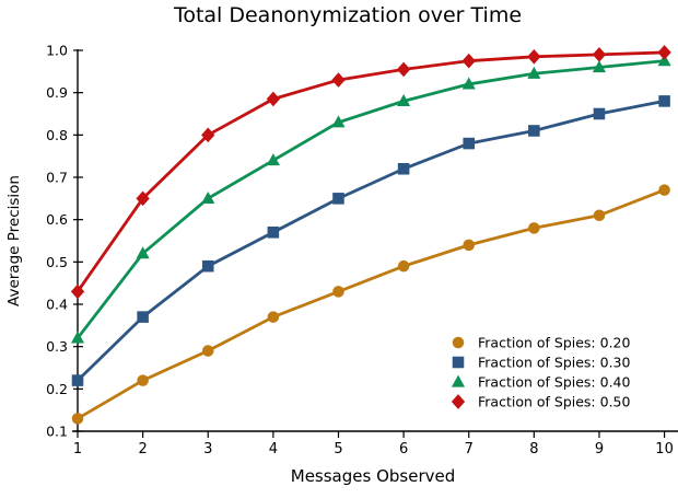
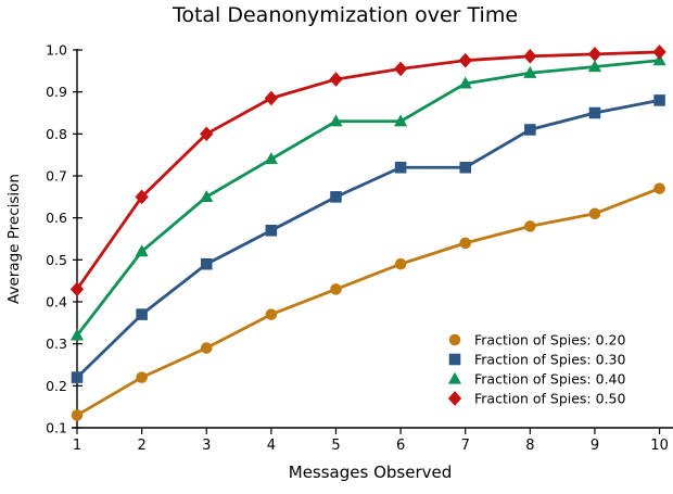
Fraction of Spies: 0.40/6: 0.88 -> 0.83
Fraction of Spies: 0.30/7: 0.78 -> 0.72
